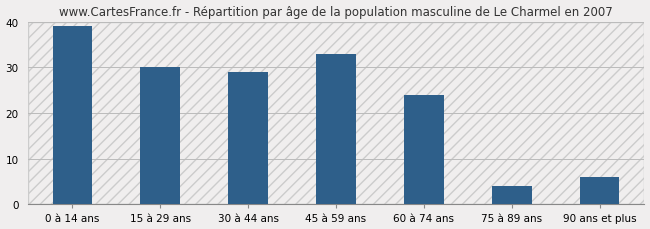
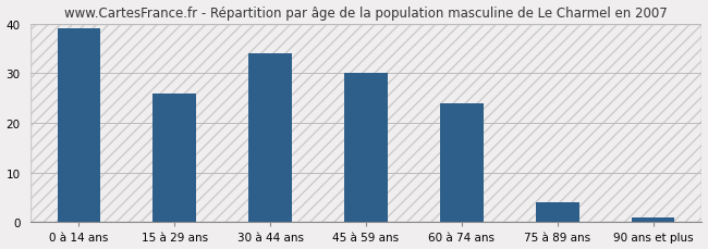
15 à 29 ans: 30 -> 26
30 à 44 ans: 29 -> 34
45 à 59 ans: 33 -> 30
90 ans et plus: 6 -> 1
